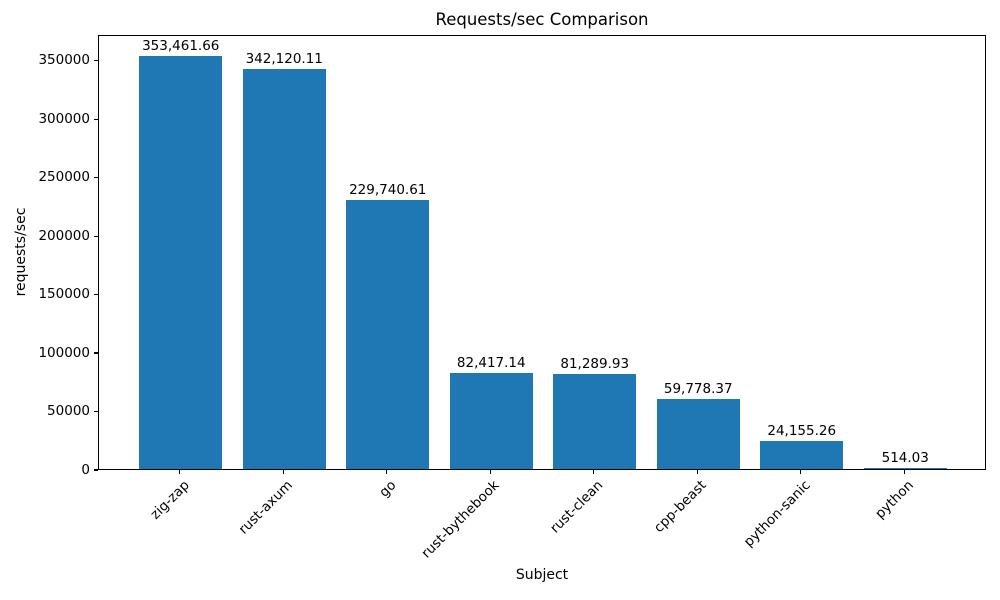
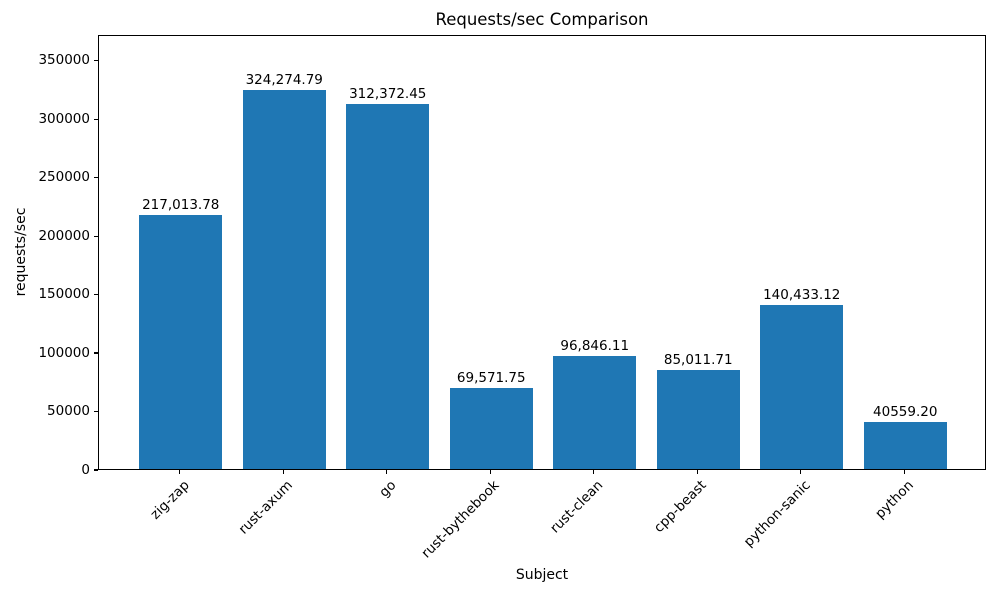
zig-zap: 353,461.66 -> 217,013.78
rust-axum: 342,120.11 -> 324,274.79
go: 229,740.61 -> 312,372.45
rust-bythebook: 82,417.14 -> 69,571.75
rust-clean: 81,289.93 -> 96,846.11
cpp-beast: 59,778.37 -> 85,011.71
python-sanic: 24,155.26 -> 140,433.12
python: 514.03 -> 40559.20
